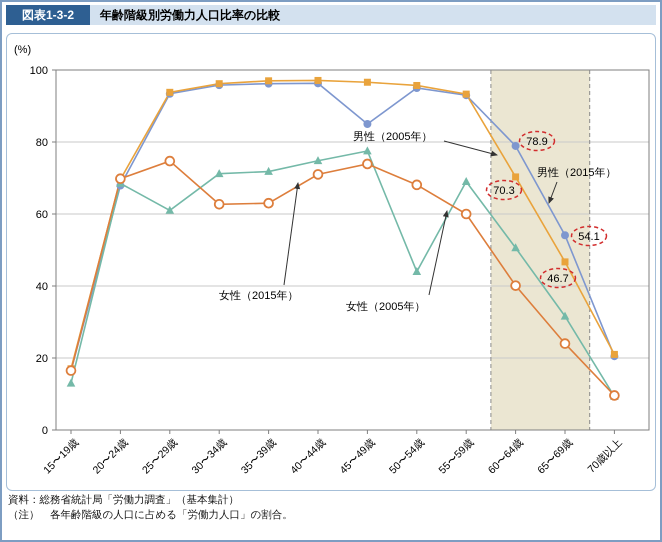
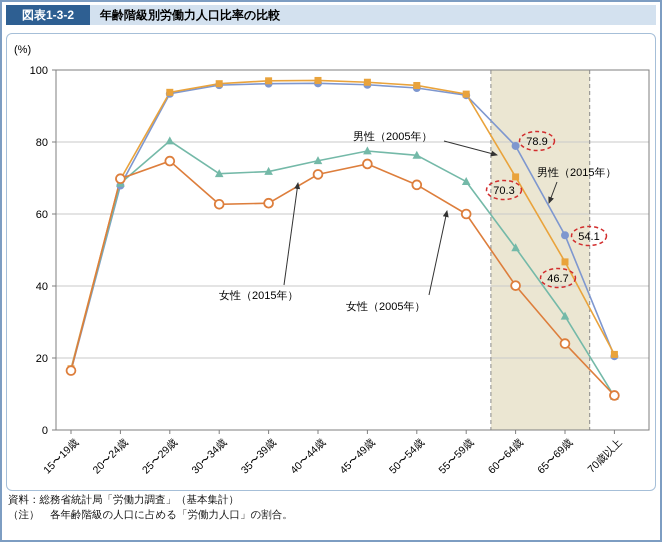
女性（2015年）/15〜19歳: 13 -> 17
女性（2015年）/25〜29歳: 61 -> 80
男性（2015年）/45〜49歳: 85 -> 96
女性（2015年）/50〜54歳: 44 -> 76
